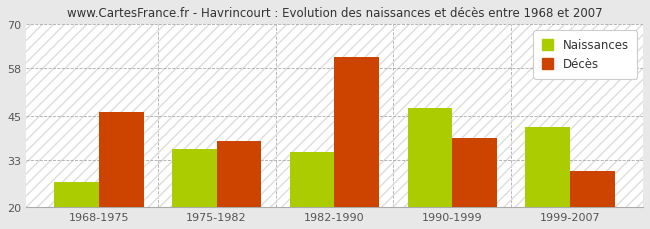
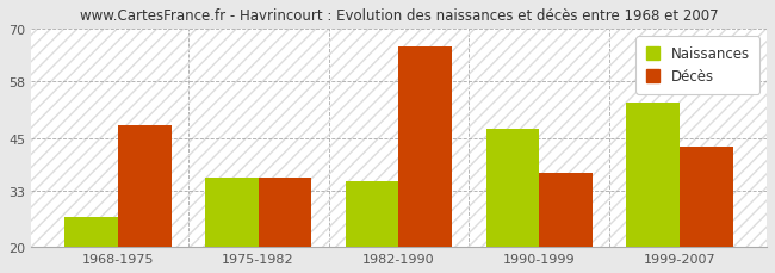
Décès/1968-1975: 46 -> 48
Décès/1975-1982: 38 -> 36
Décès/1982-1990: 61 -> 66
Décès/1990-1999: 39 -> 37
Naissances/1999-2007: 42 -> 53
Décès/1999-2007: 30 -> 43
